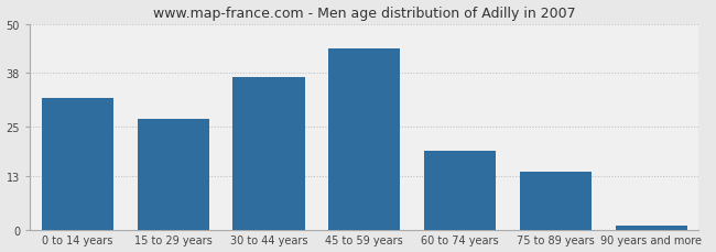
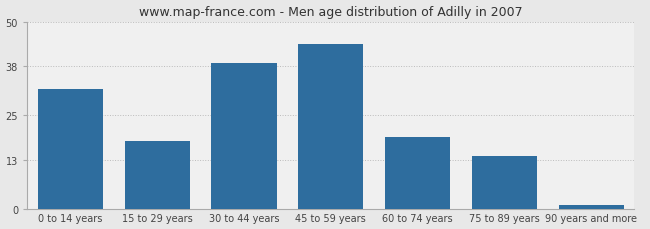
15 to 29 years: 27 -> 18
30 to 44 years: 37 -> 39
